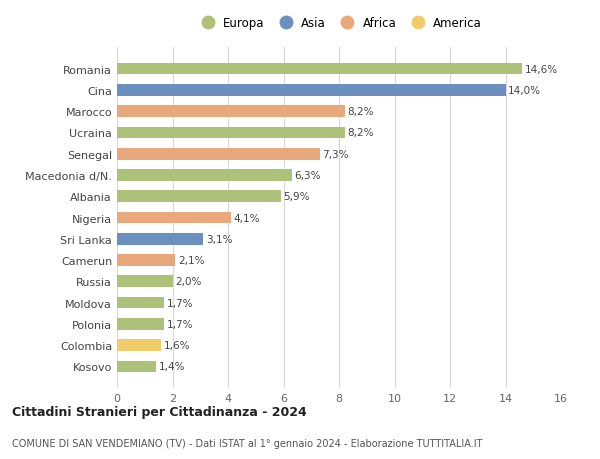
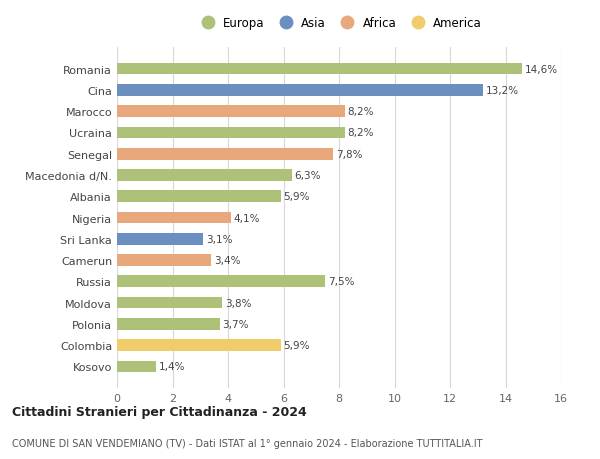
Cina: 14,0% -> 13,2%
Senegal: 7,3% -> 7,8%
Camerun: 2,1% -> 3,4%
Russia: 2,0% -> 7,5%
Moldova: 1,7% -> 3,8%
Polonia: 1,7% -> 3,7%
Colombia: 1,6% -> 5,9%
